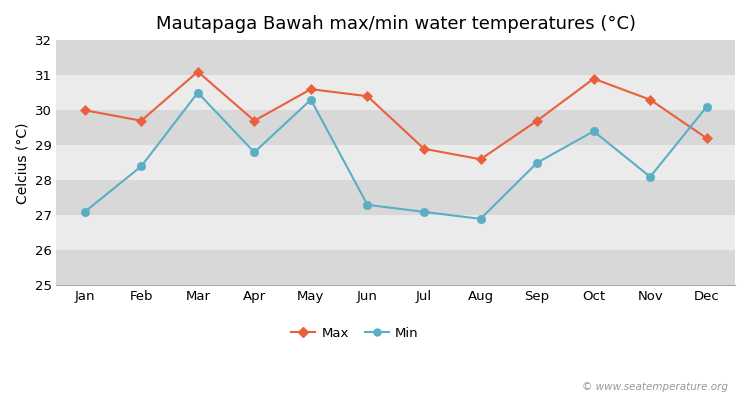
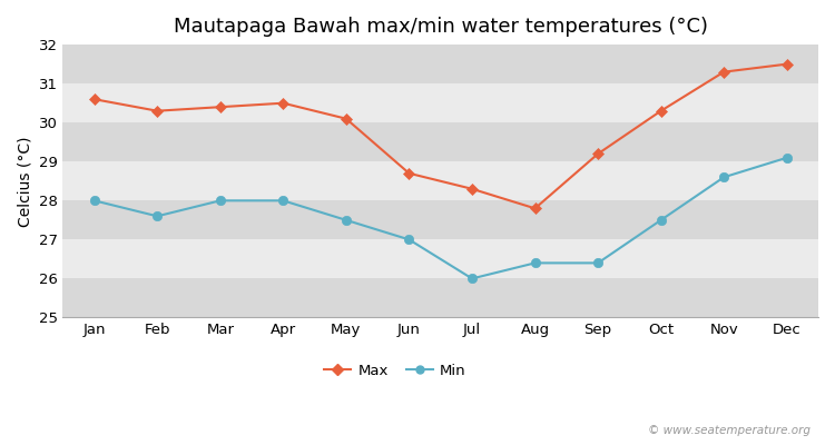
Max/Jan: 30.0 -> 30.6
Min/Jan: 27.1 -> 28.0
Max/Feb: 29.7 -> 30.3
Min/Feb: 28.4 -> 27.6
Max/Mar: 31.1 -> 30.4
Min/Mar: 30.5 -> 28.0
Max/Apr: 29.7 -> 30.5
Min/Apr: 28.8 -> 28.0
Max/May: 30.6 -> 30.1
Min/May: 30.3 -> 27.5
Max/Jun: 30.4 -> 28.7
Min/Jun: 27.3 -> 27.0
Max/Jul: 28.9 -> 28.3
Min/Jul: 27.1 -> 26.0
Max/Aug: 28.6 -> 27.8
Min/Aug: 26.9 -> 26.4
Max/Sep: 29.7 -> 29.2
Min/Sep: 28.5 -> 26.4
Max/Oct: 30.9 -> 30.3
Min/Oct: 29.4 -> 27.5
Max/Nov: 30.3 -> 31.3
Min/Nov: 28.1 -> 28.6
Max/Dec: 29.2 -> 31.5
Min/Dec: 30.1 -> 29.1
